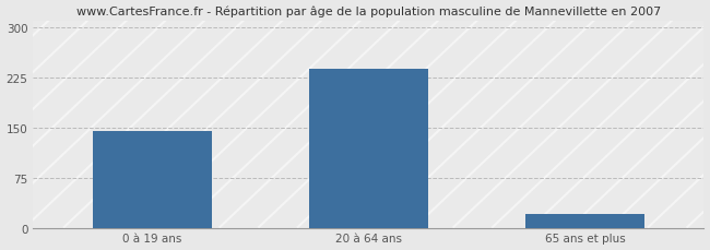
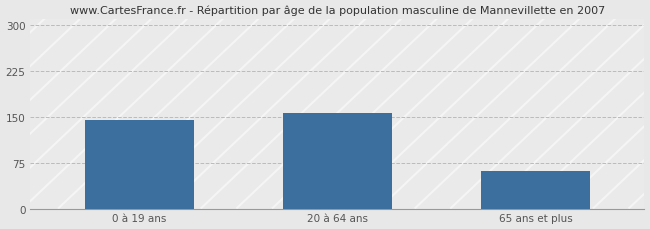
20 à 64 ans: 237 -> 156
65 ans et plus: 20 -> 62
